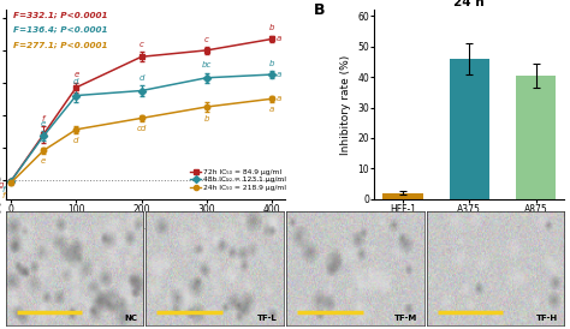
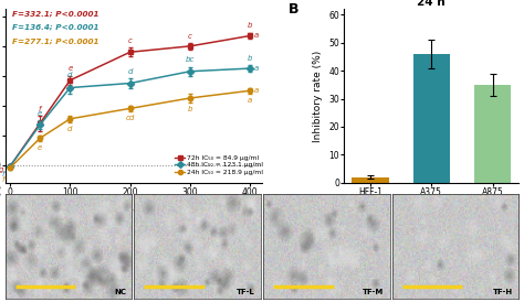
A875: 40.5 -> 35.0
